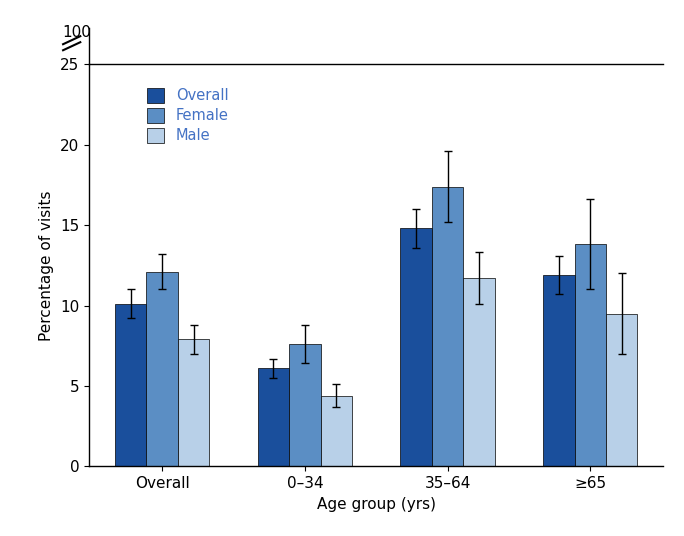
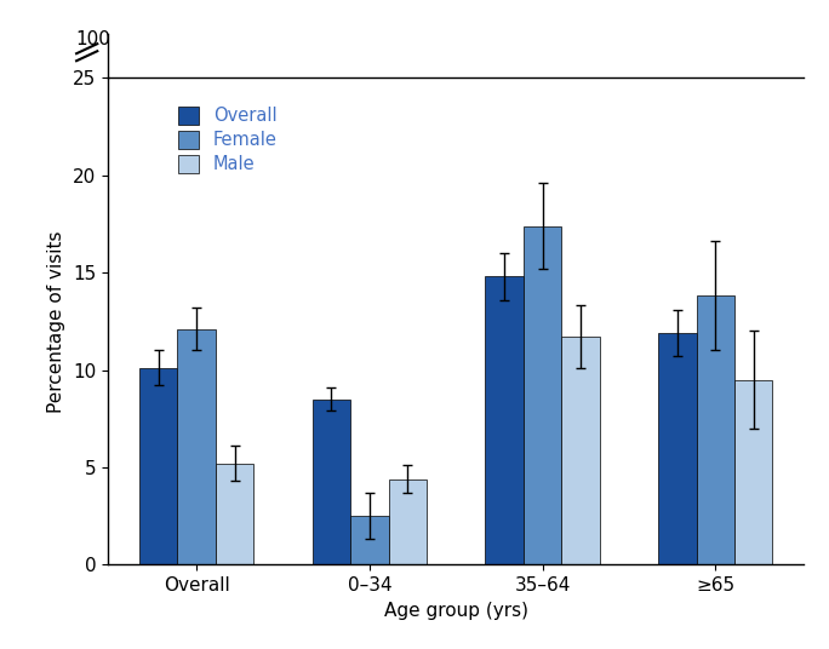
Male/Overall: 7.9 -> 5.2
Overall/0–34: 6.1 -> 8.5
Female/0–34: 7.6 -> 2.5
